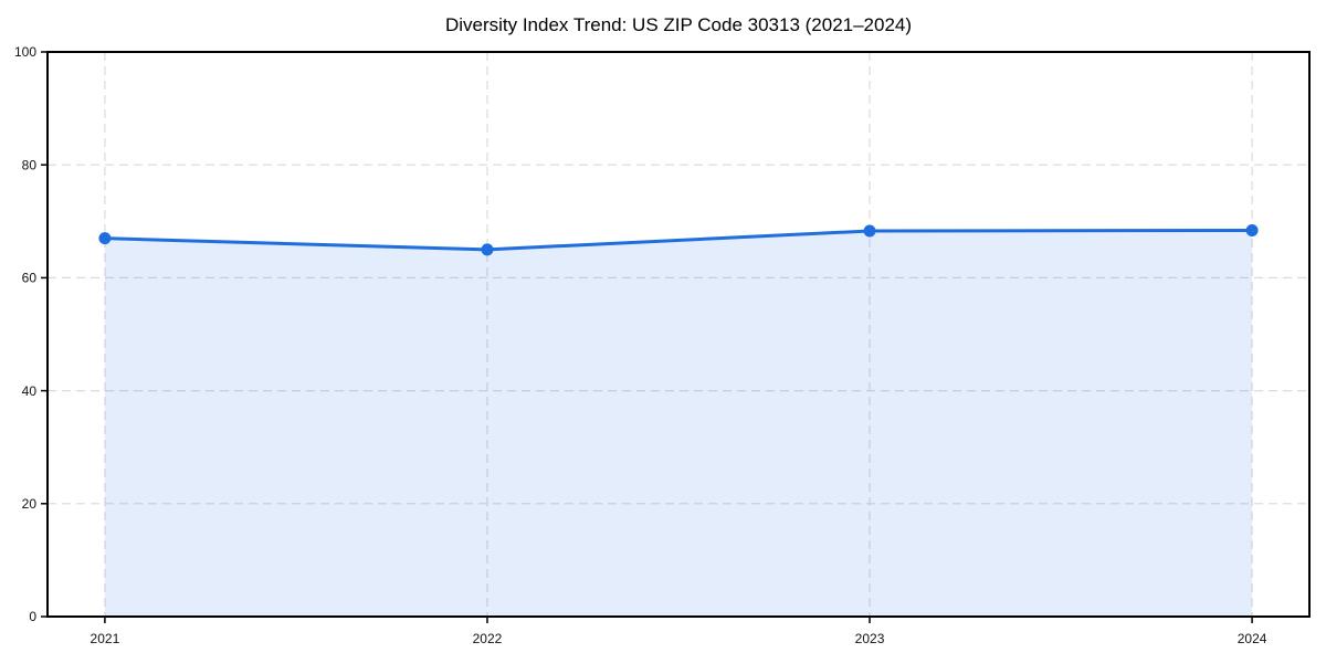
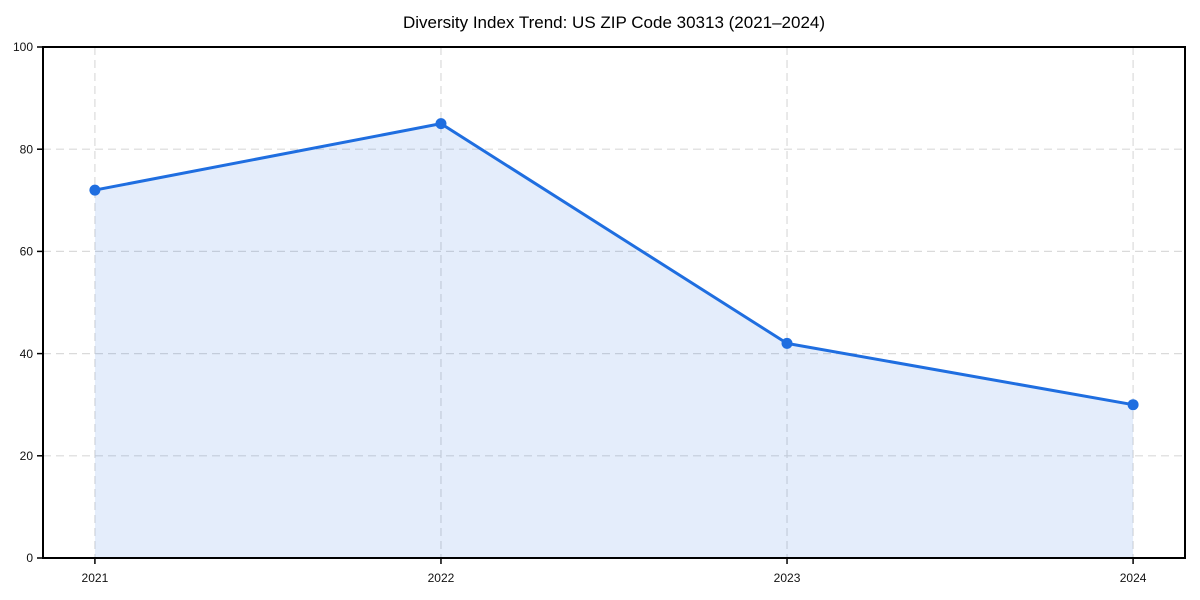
2021: 67 -> 72
2022: 65 -> 85
2023: 68 -> 42
2024: 68 -> 30
